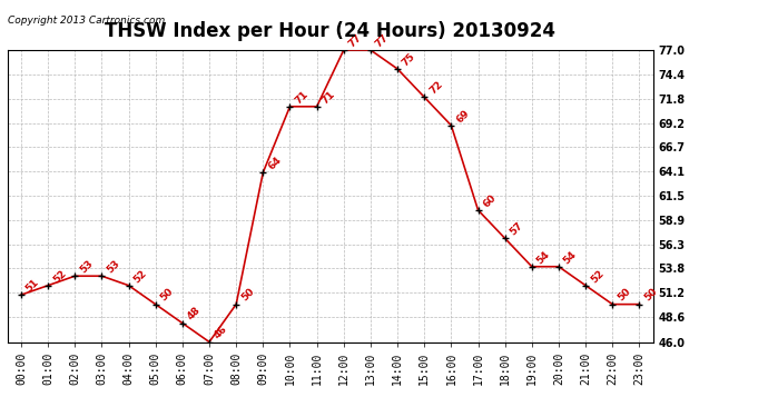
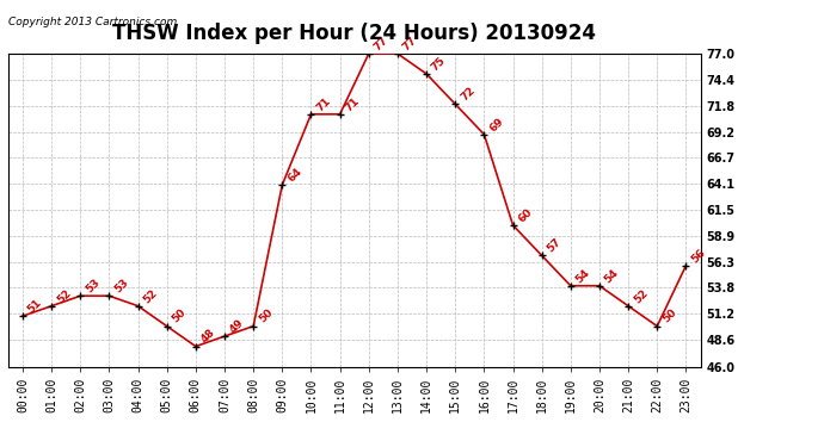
07:00: 46 -> 49
23:00: 50 -> 56
